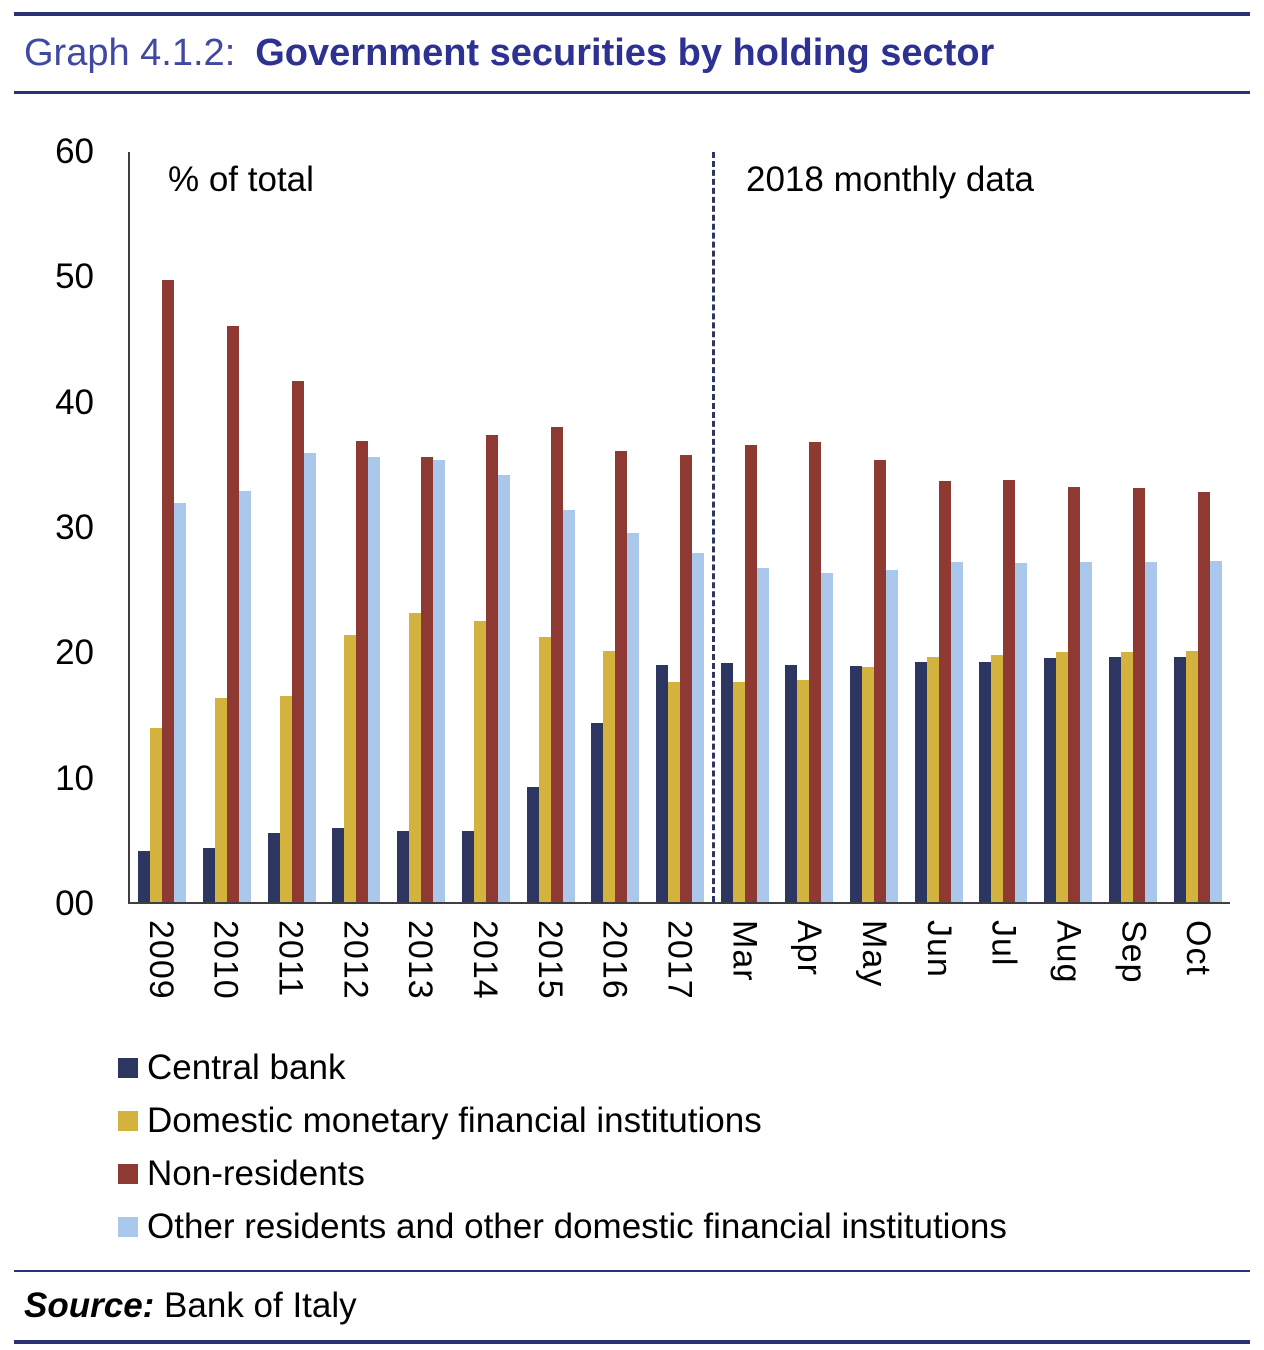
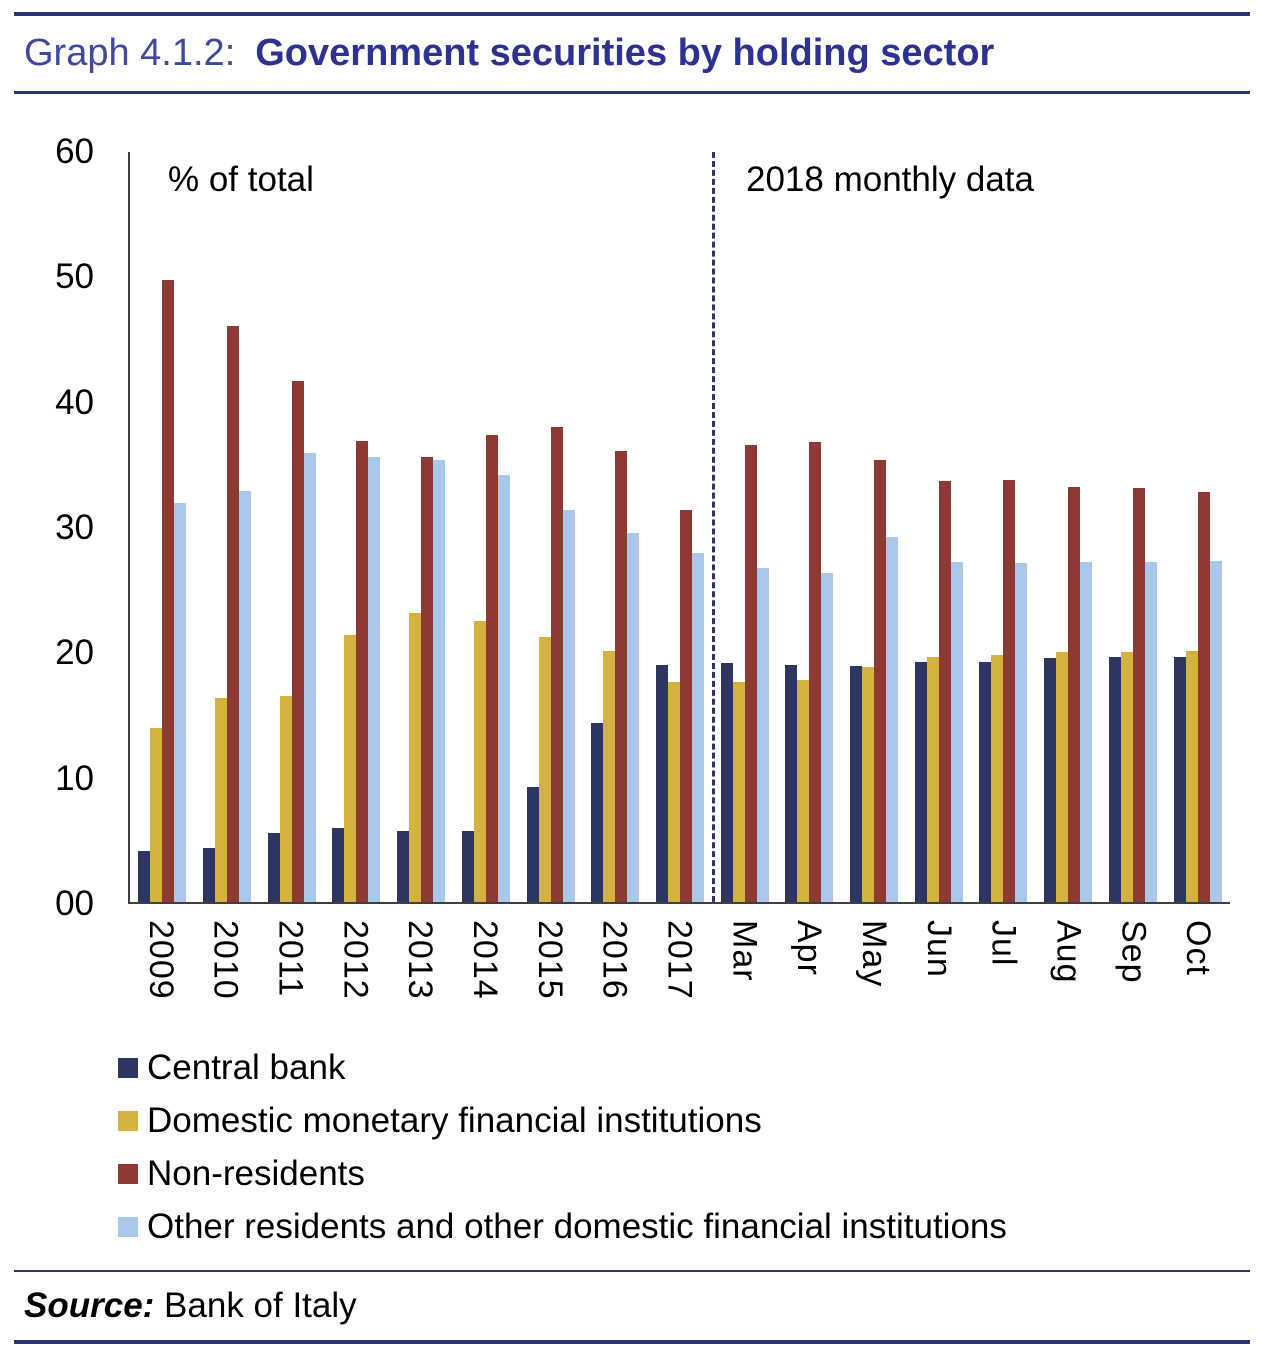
Non-residents/2017: 35.8 -> 31.4
Other residents and other domestic financial institutions/May: 26.6 -> 29.2
